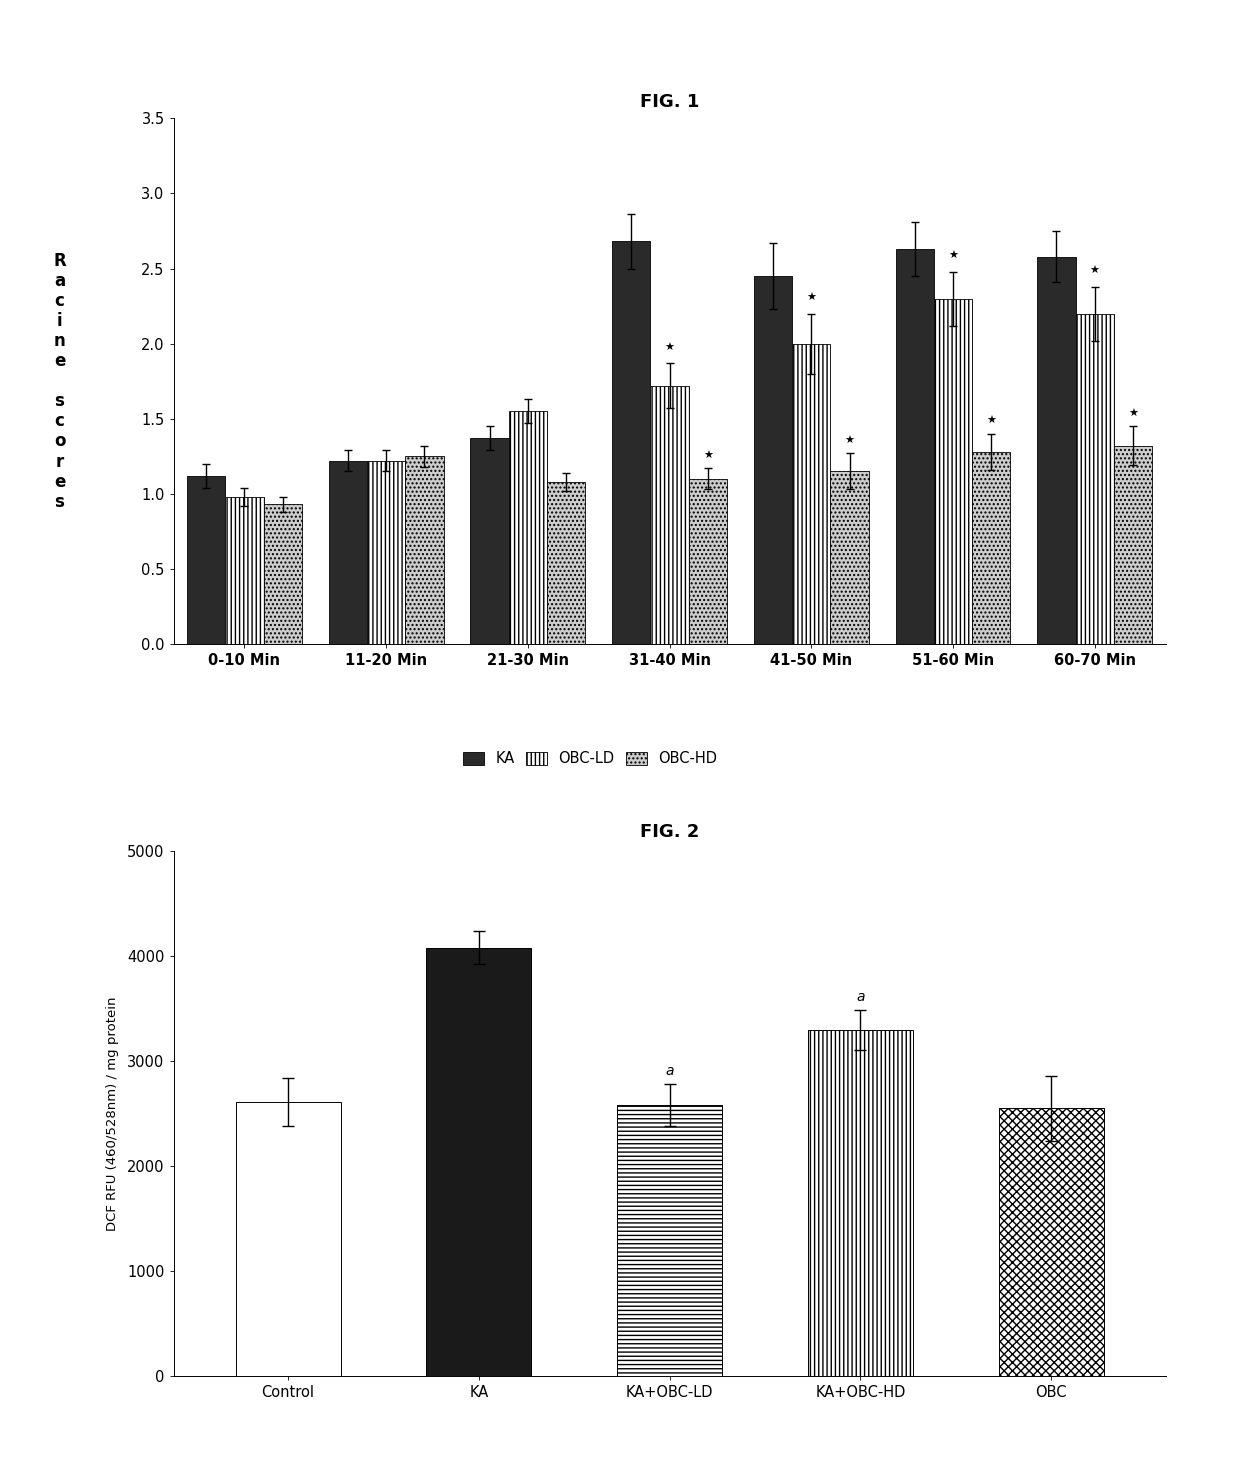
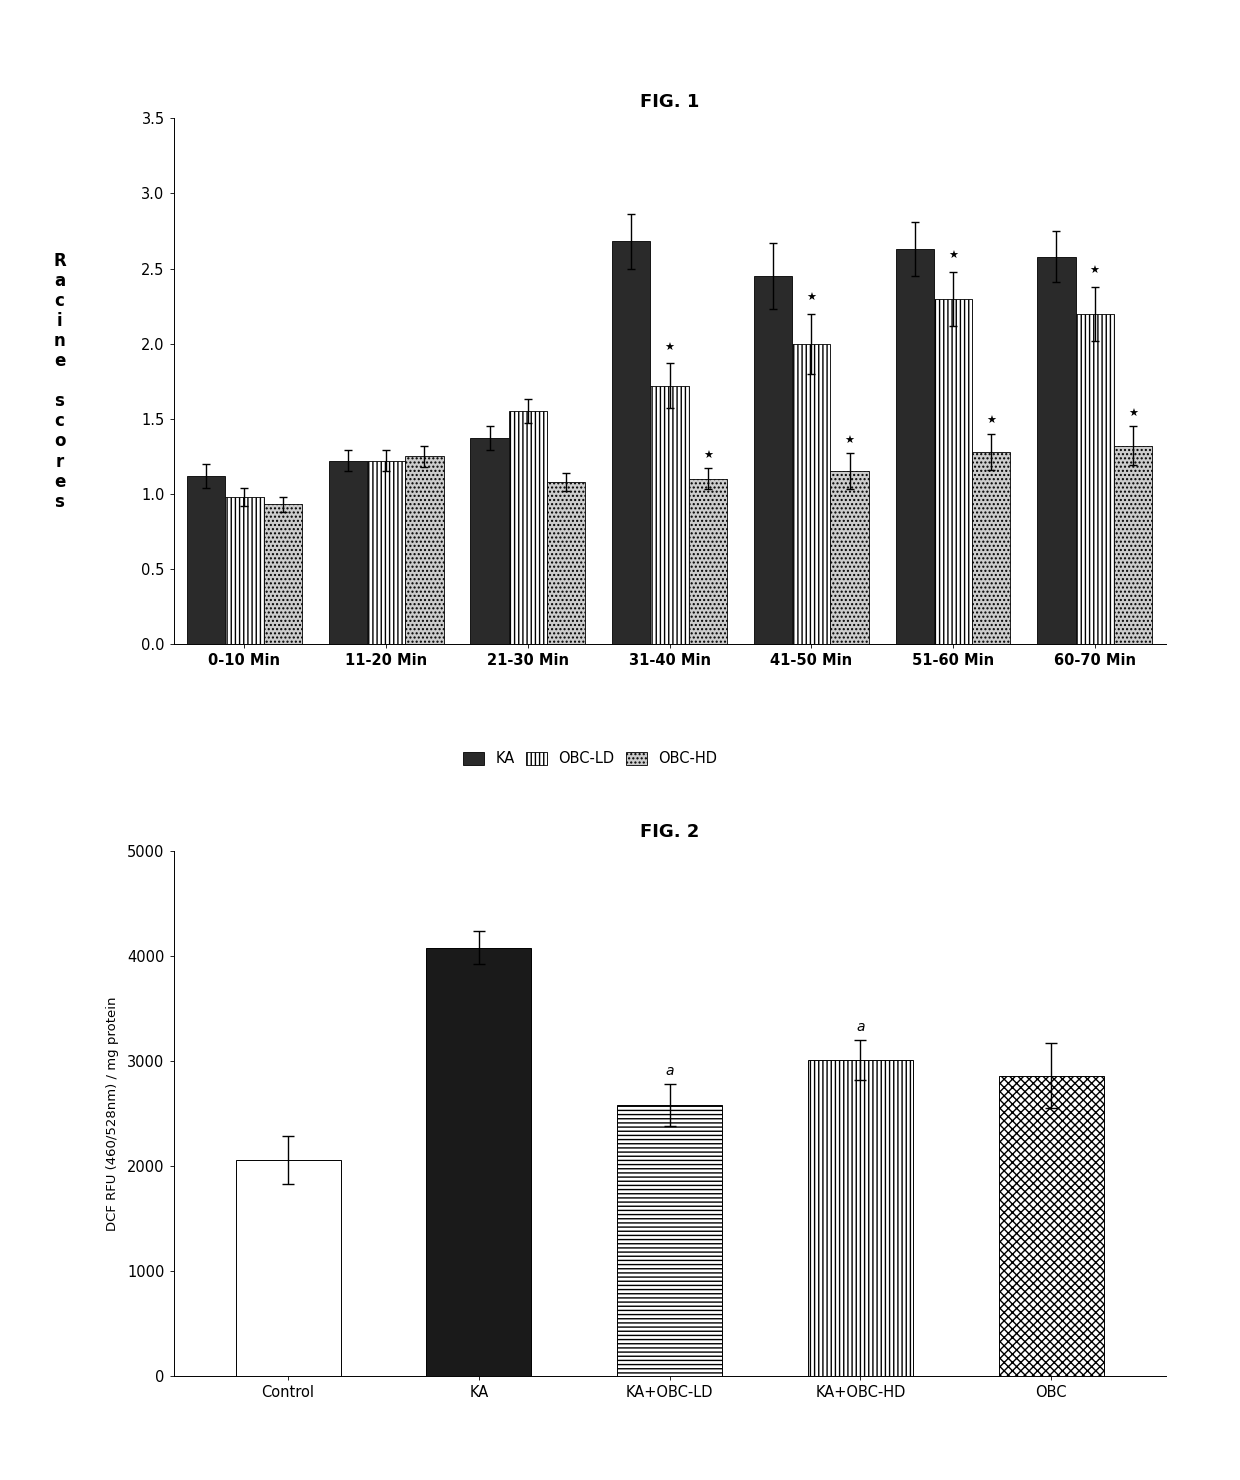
FIG. 2/Control: 2610 -> 2060
FIG. 2/KA+OBC-HD: 3300 -> 3010
FIG. 2/OBC: 2550 -> 2860
